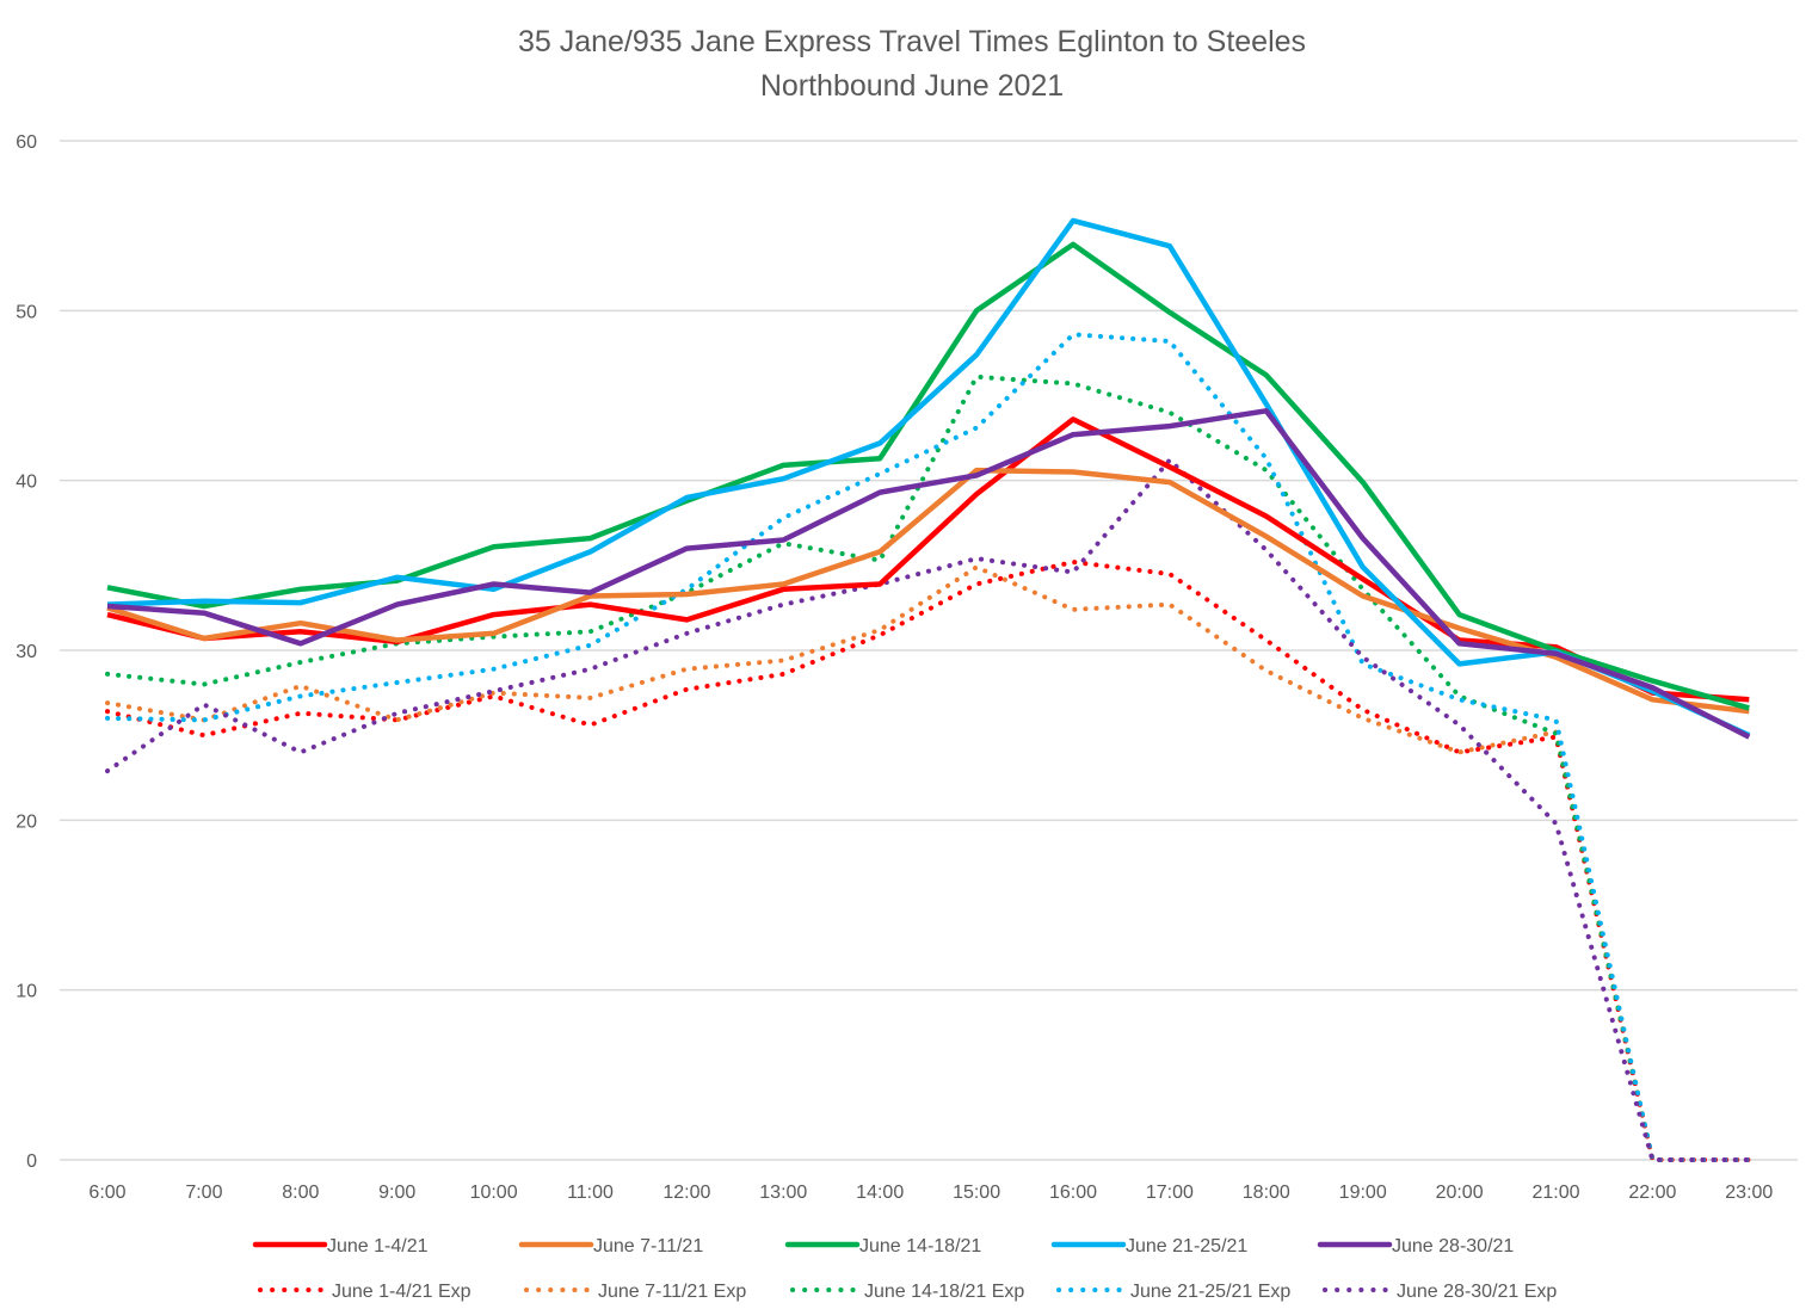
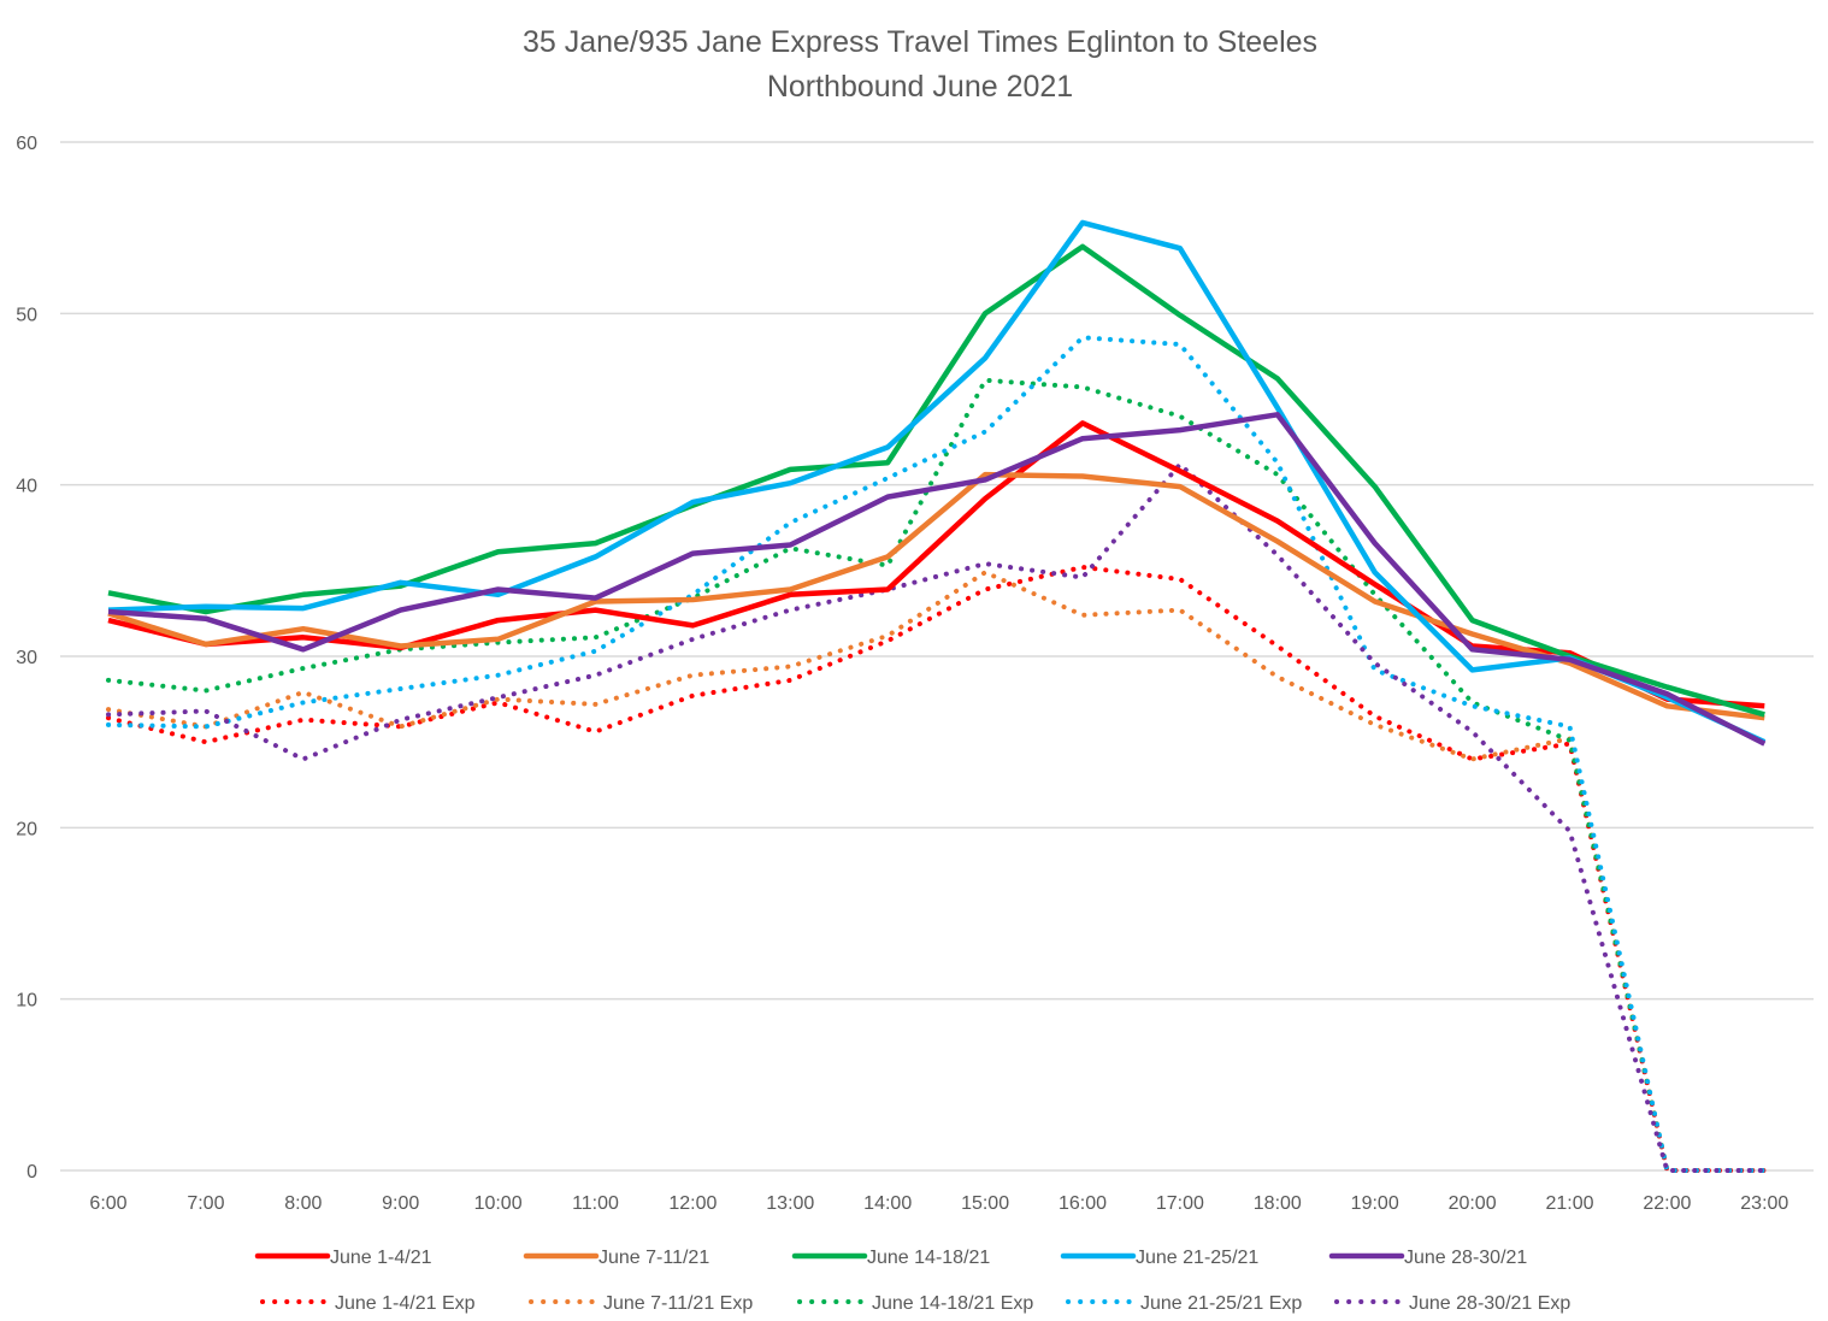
June 28-30/21 Exp/6:00: 22.9 -> 26.6
